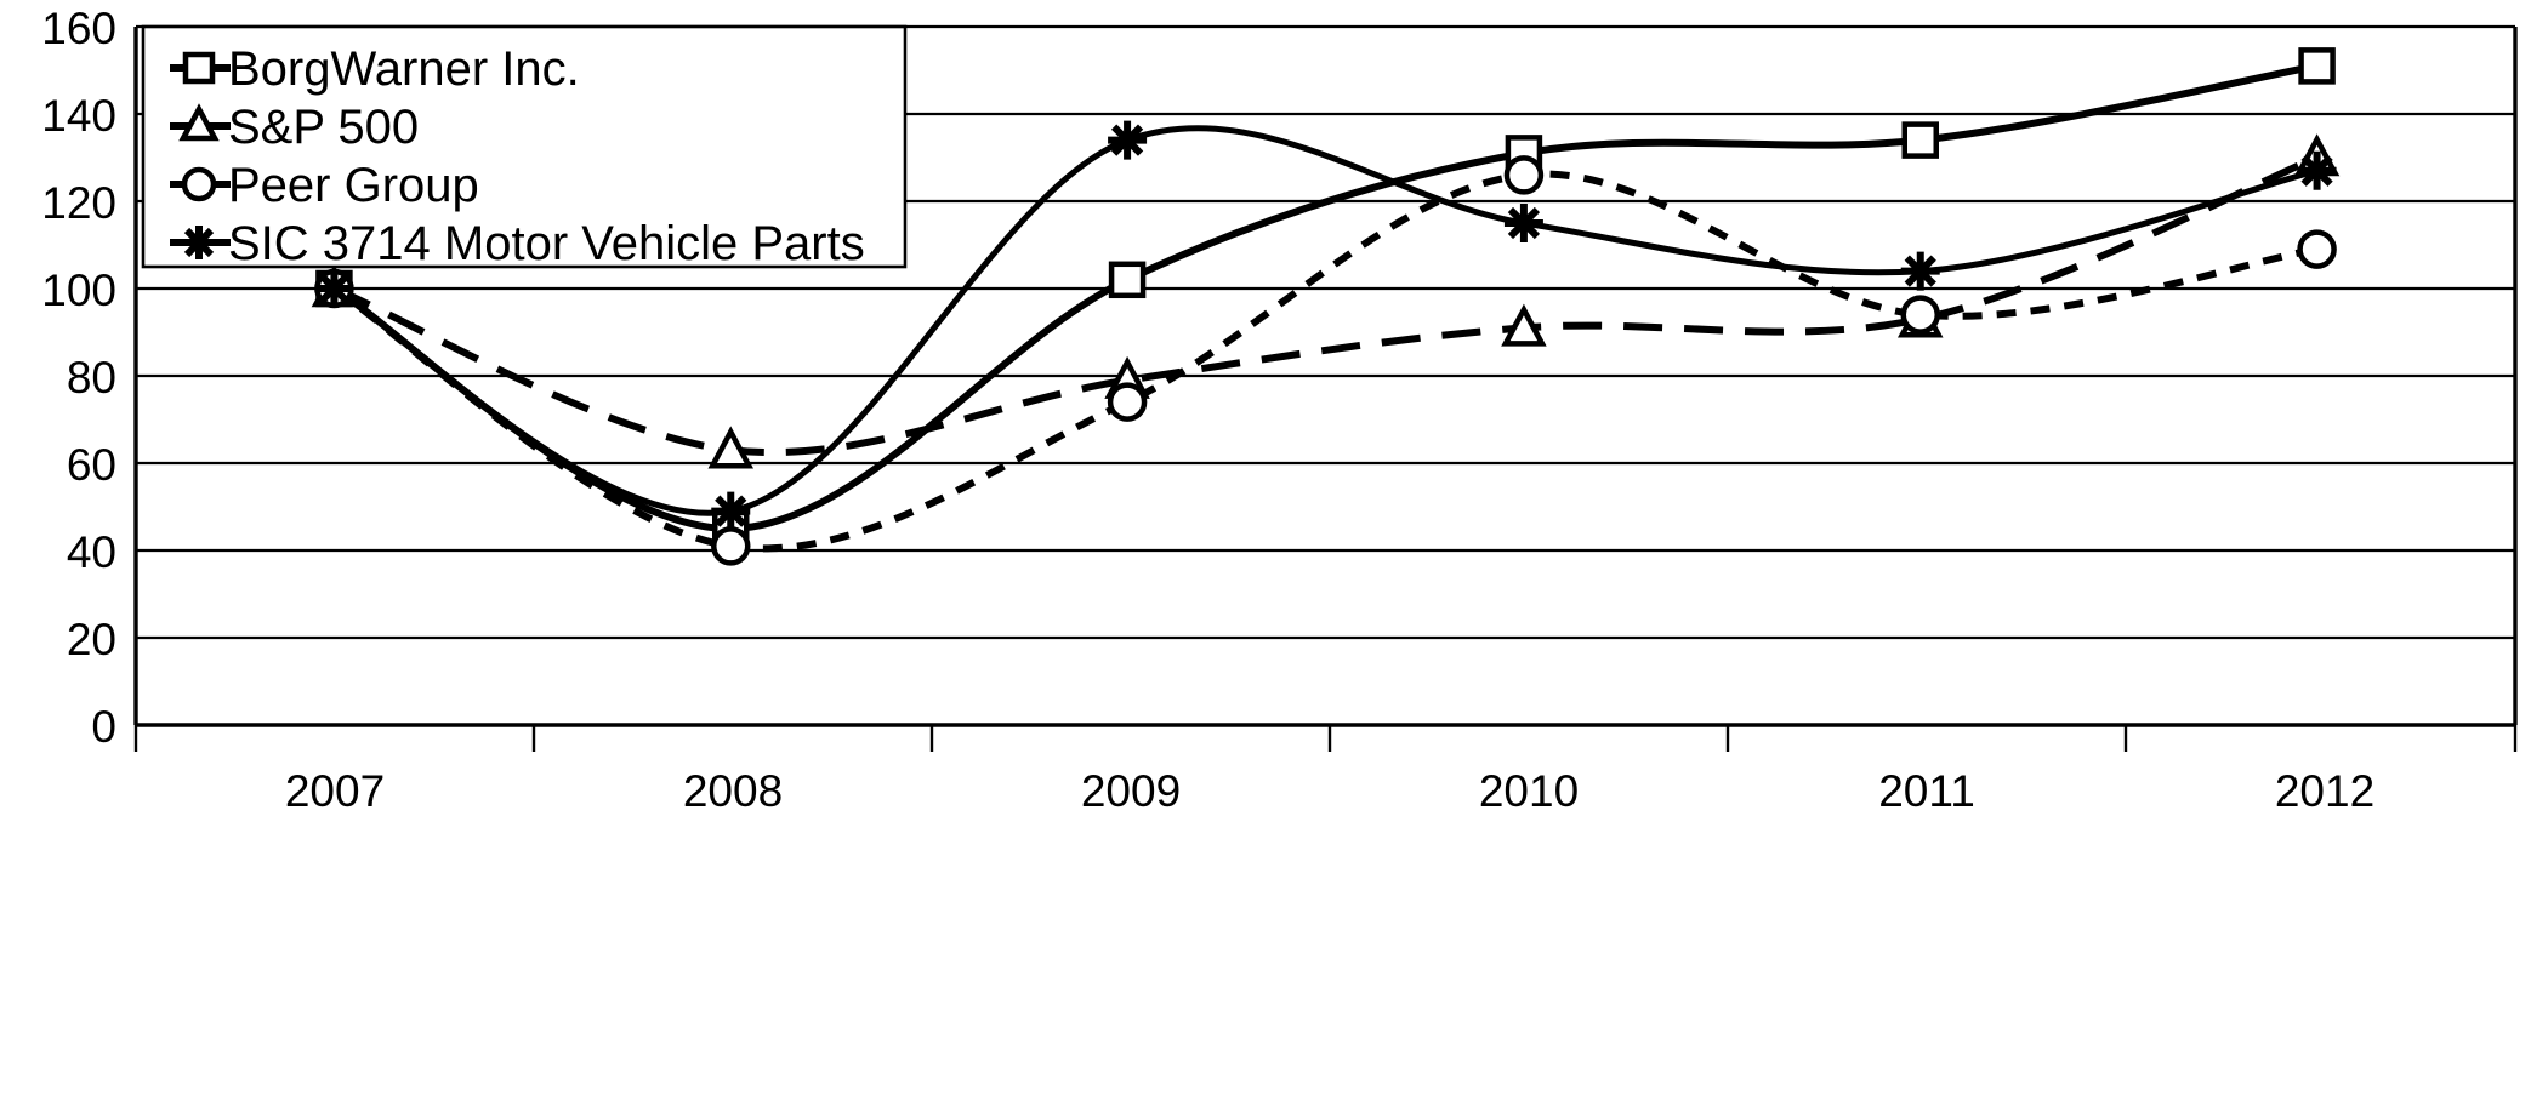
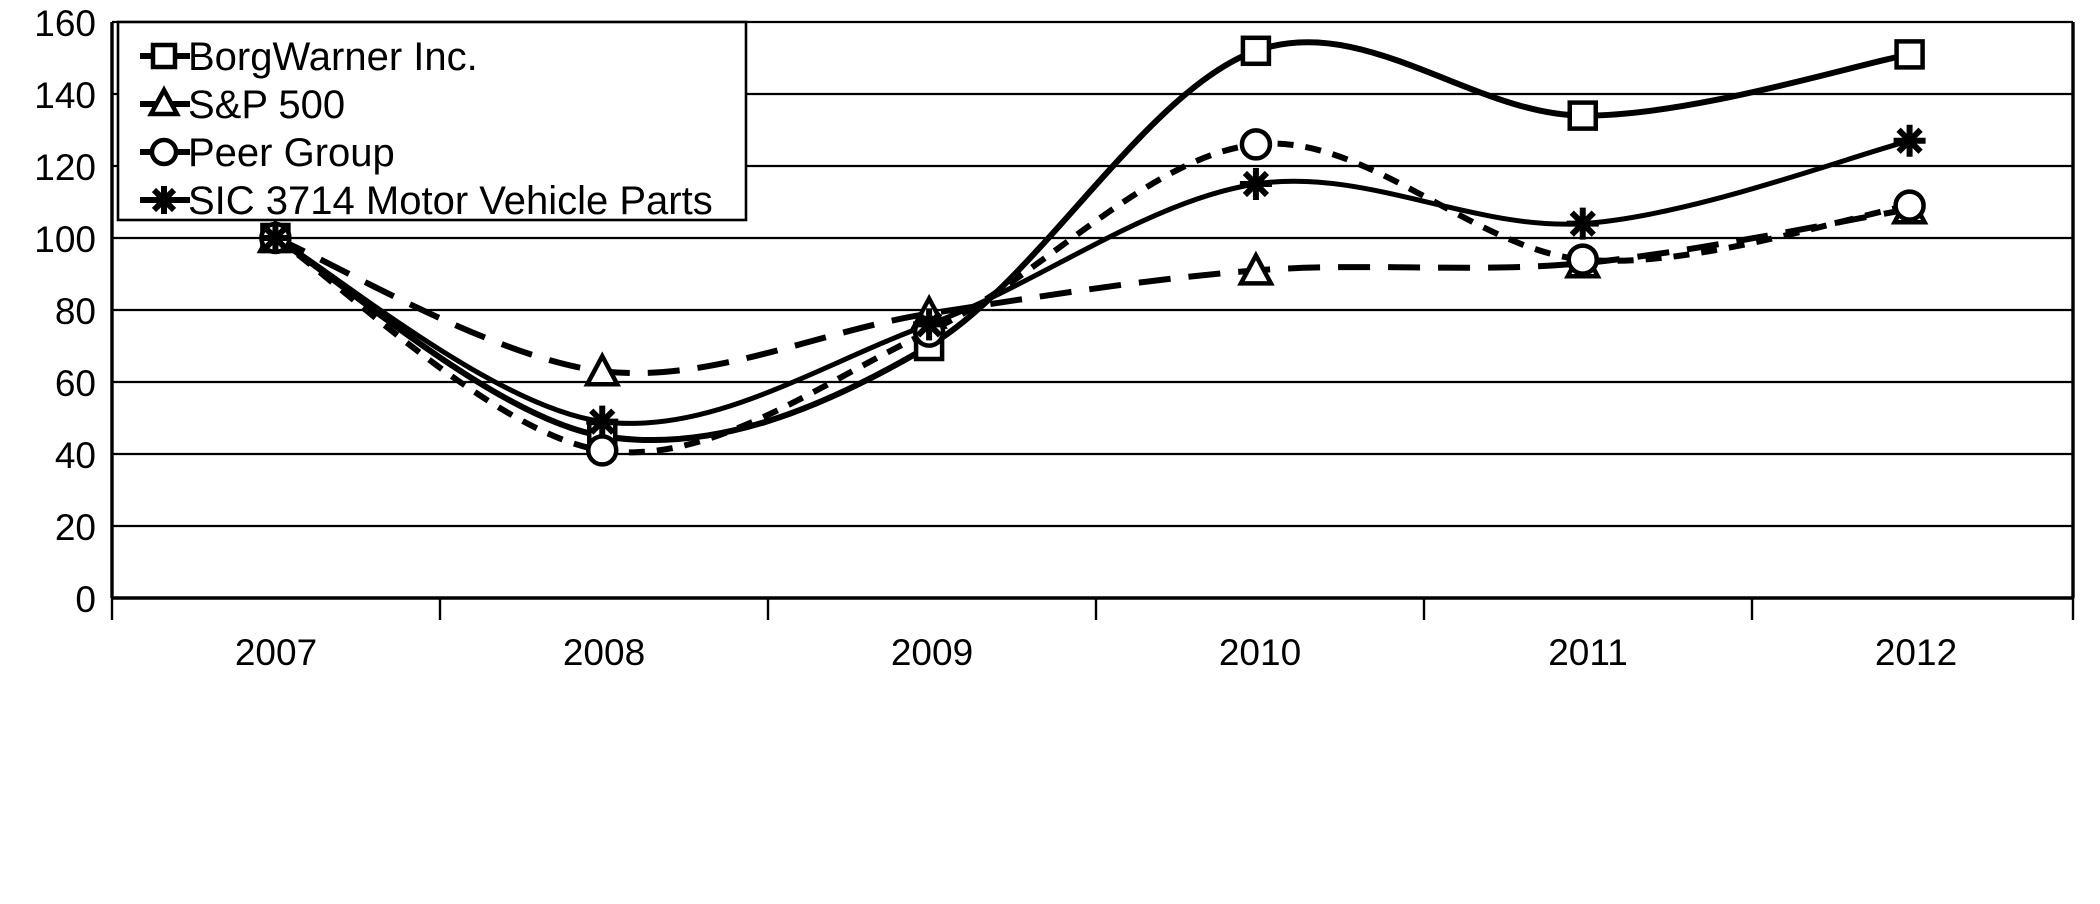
BorgWarner Inc./2009: 102 -> 70
SIC 3714 Motor Vehicle Parts/2009: 134 -> 76
BorgWarner Inc./2010: 131 -> 152
S&P 500/2012: 130 -> 108
